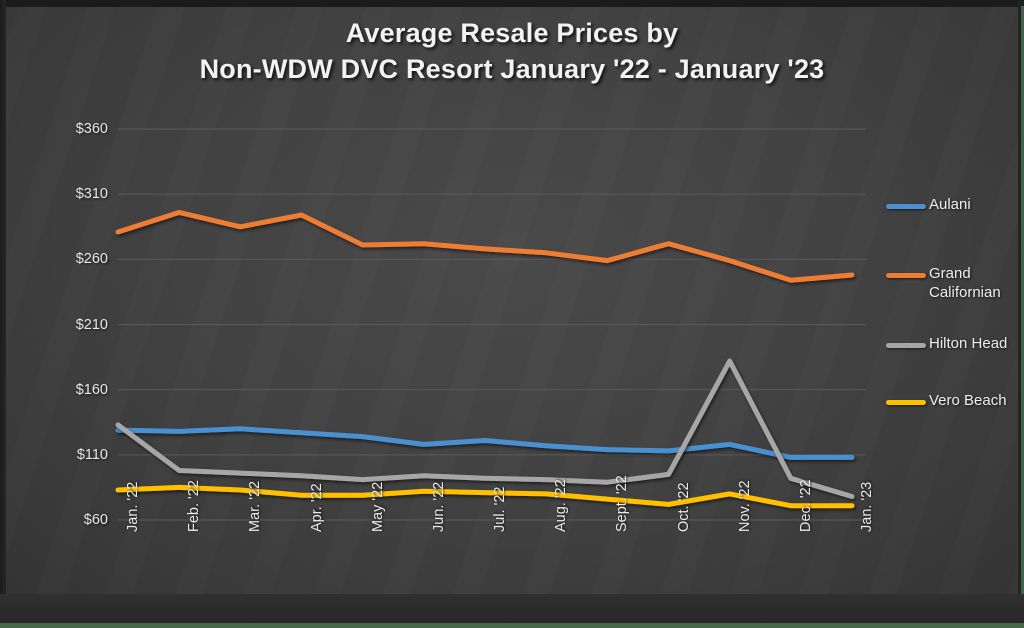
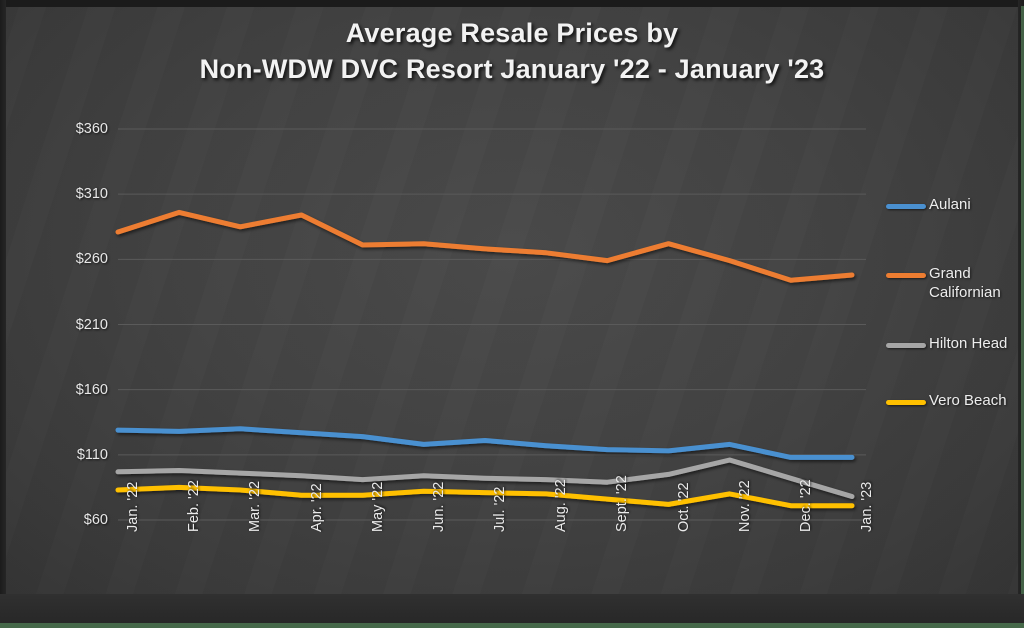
Hilton Head/Jan. '22: $133 -> $97
Hilton Head/Nov. '22: $182 -> $106
